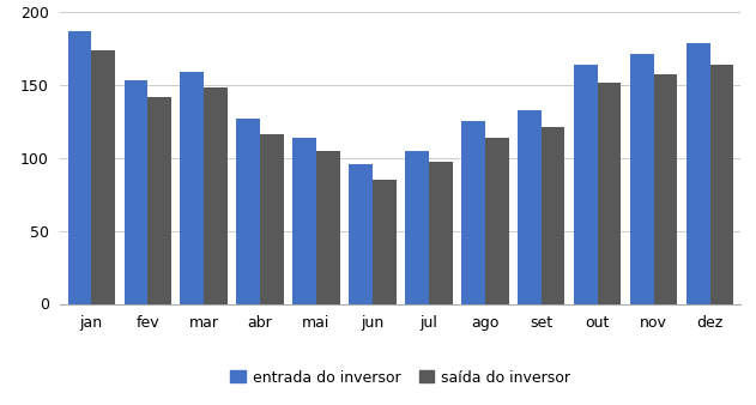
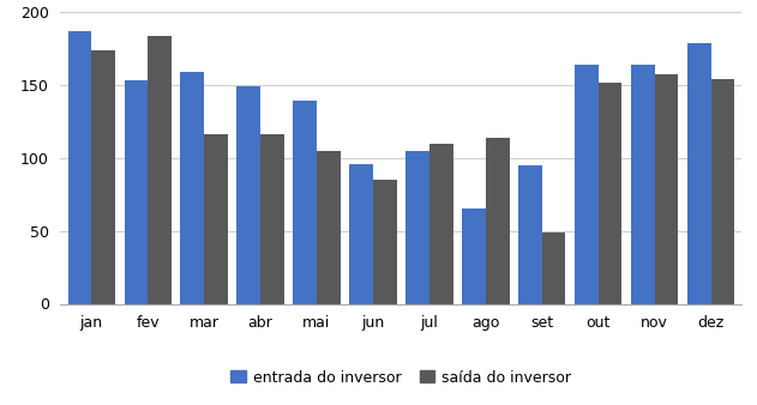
saída do inversor/fev: 142 -> 184
saída do inversor/mar: 148 -> 116
entrada do inversor/abr: 127 -> 149
entrada do inversor/mai: 114 -> 139
saída do inversor/jul: 97 -> 110
entrada do inversor/ago: 125 -> 65
entrada do inversor/set: 133 -> 95
saída do inversor/set: 121 -> 49
entrada do inversor/nov: 171 -> 164
saída do inversor/dez: 164 -> 154
